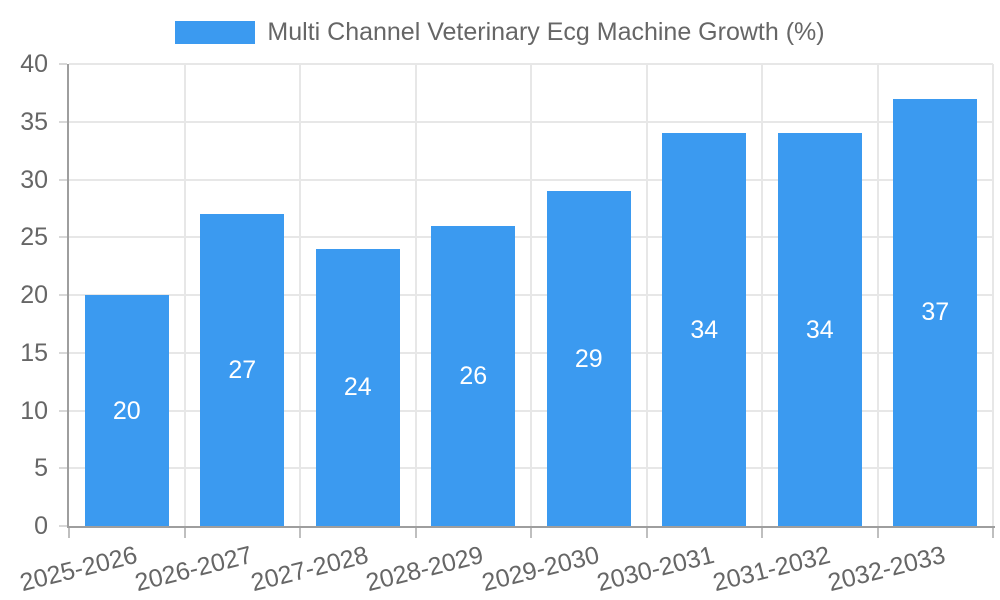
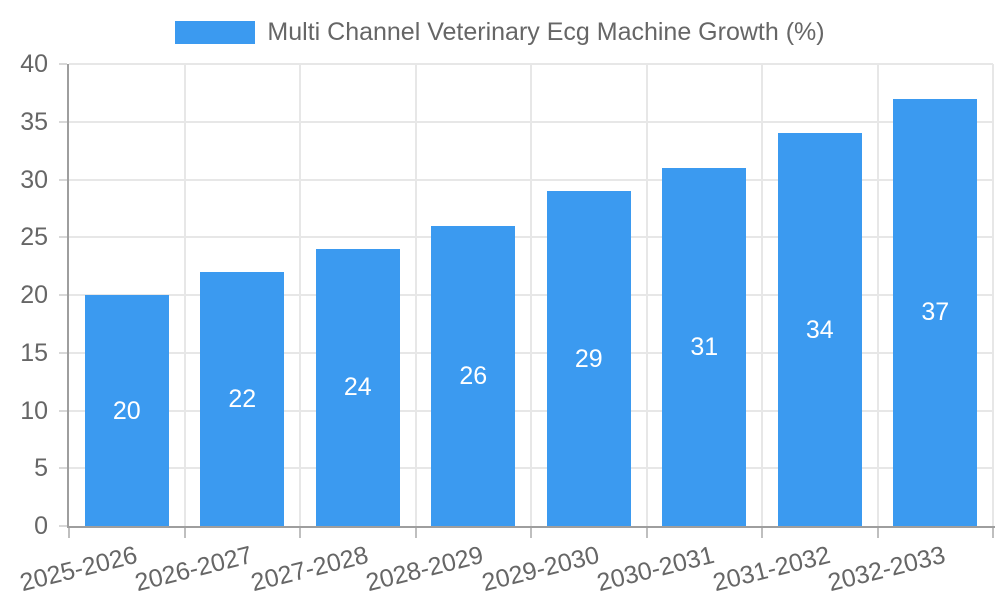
2026-2027: 27 -> 22
2030-2031: 34 -> 31
